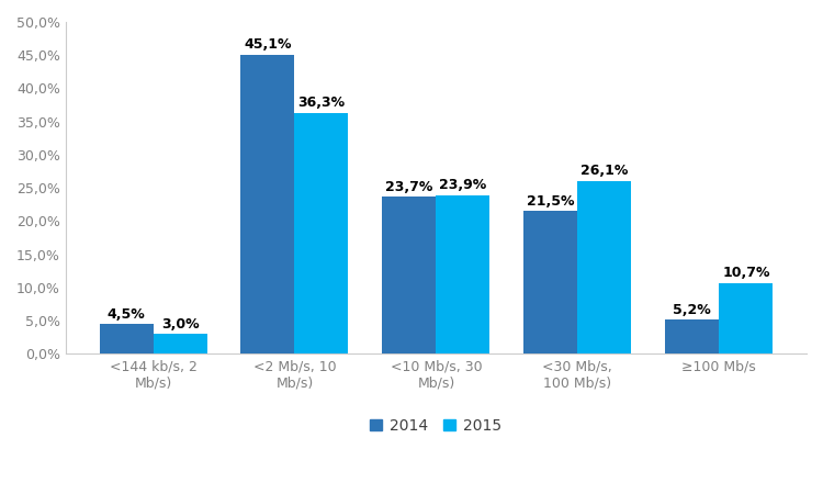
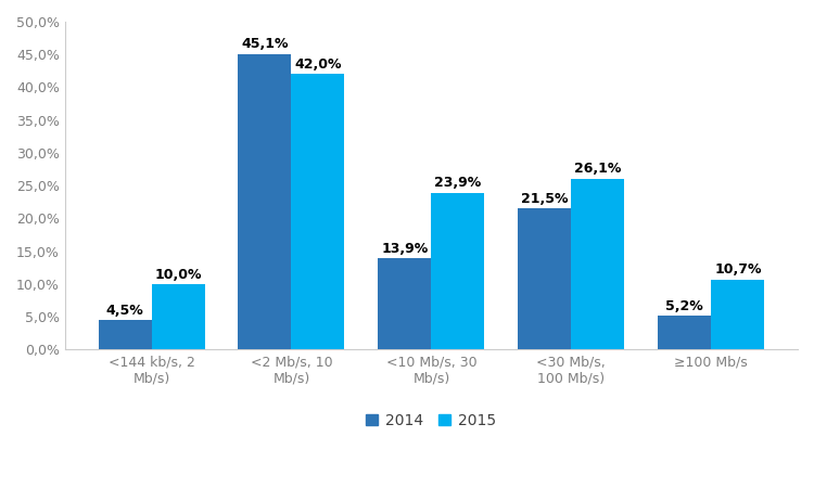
2015/<144 kb/s, 2 Mb/s): 3,0% -> 10,0%
2015/<2 Mb/s, 10 Mb/s): 36,3% -> 42,0%
2014/<10 Mb/s, 30 Mb/s): 23,7% -> 13,9%
